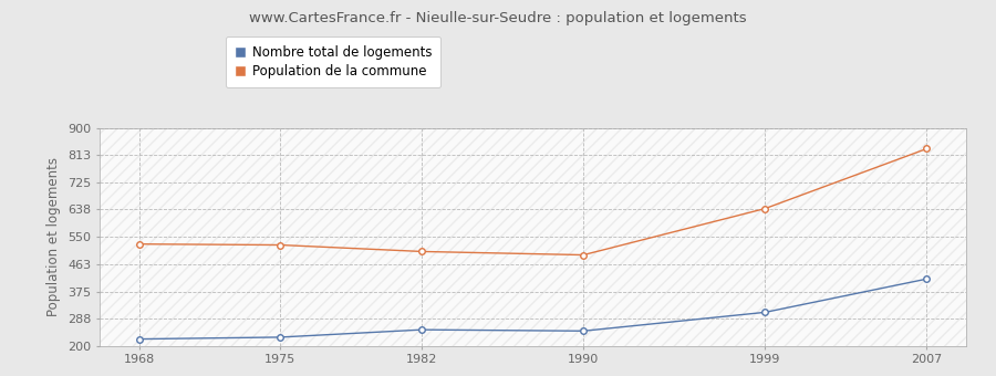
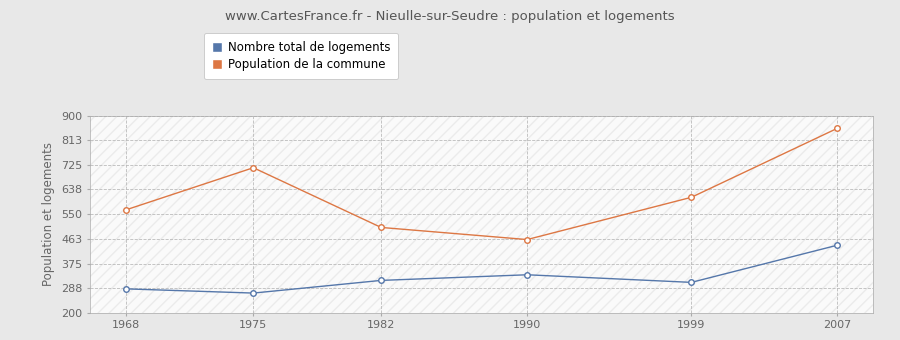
Nombre total de logements/1968: 222 -> 285
Population de la commune/1968: 527 -> 565
Nombre total de logements/1975: 228 -> 270
Population de la commune/1975: 524 -> 715
Nombre total de logements/1982: 252 -> 315
Nombre total de logements/1990: 248 -> 335
Population de la commune/1990: 492 -> 460
Population de la commune/1999: 641 -> 610
Nombre total de logements/2007: 415 -> 440
Population de la commune/2007: 833 -> 855
